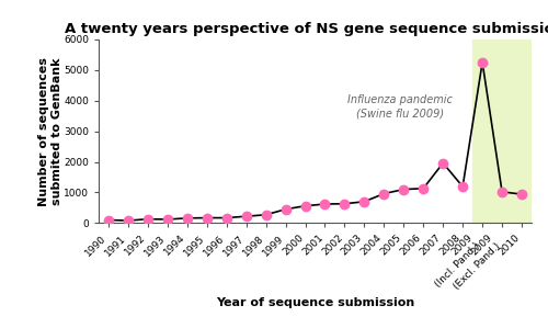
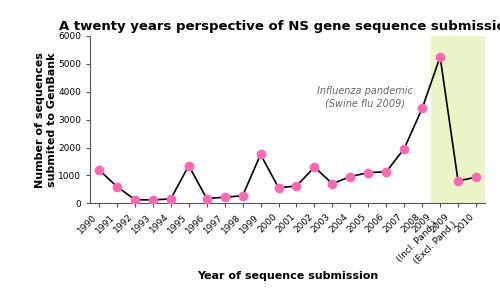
1990: 100 -> 1200
1991: 80 -> 600
1995: 170 -> 1350
1999: 450 -> 1750
2002: 630 -> 1300
2008: 1190 -> 3400
2009 (Excl. Pand.): 1020 -> 800
